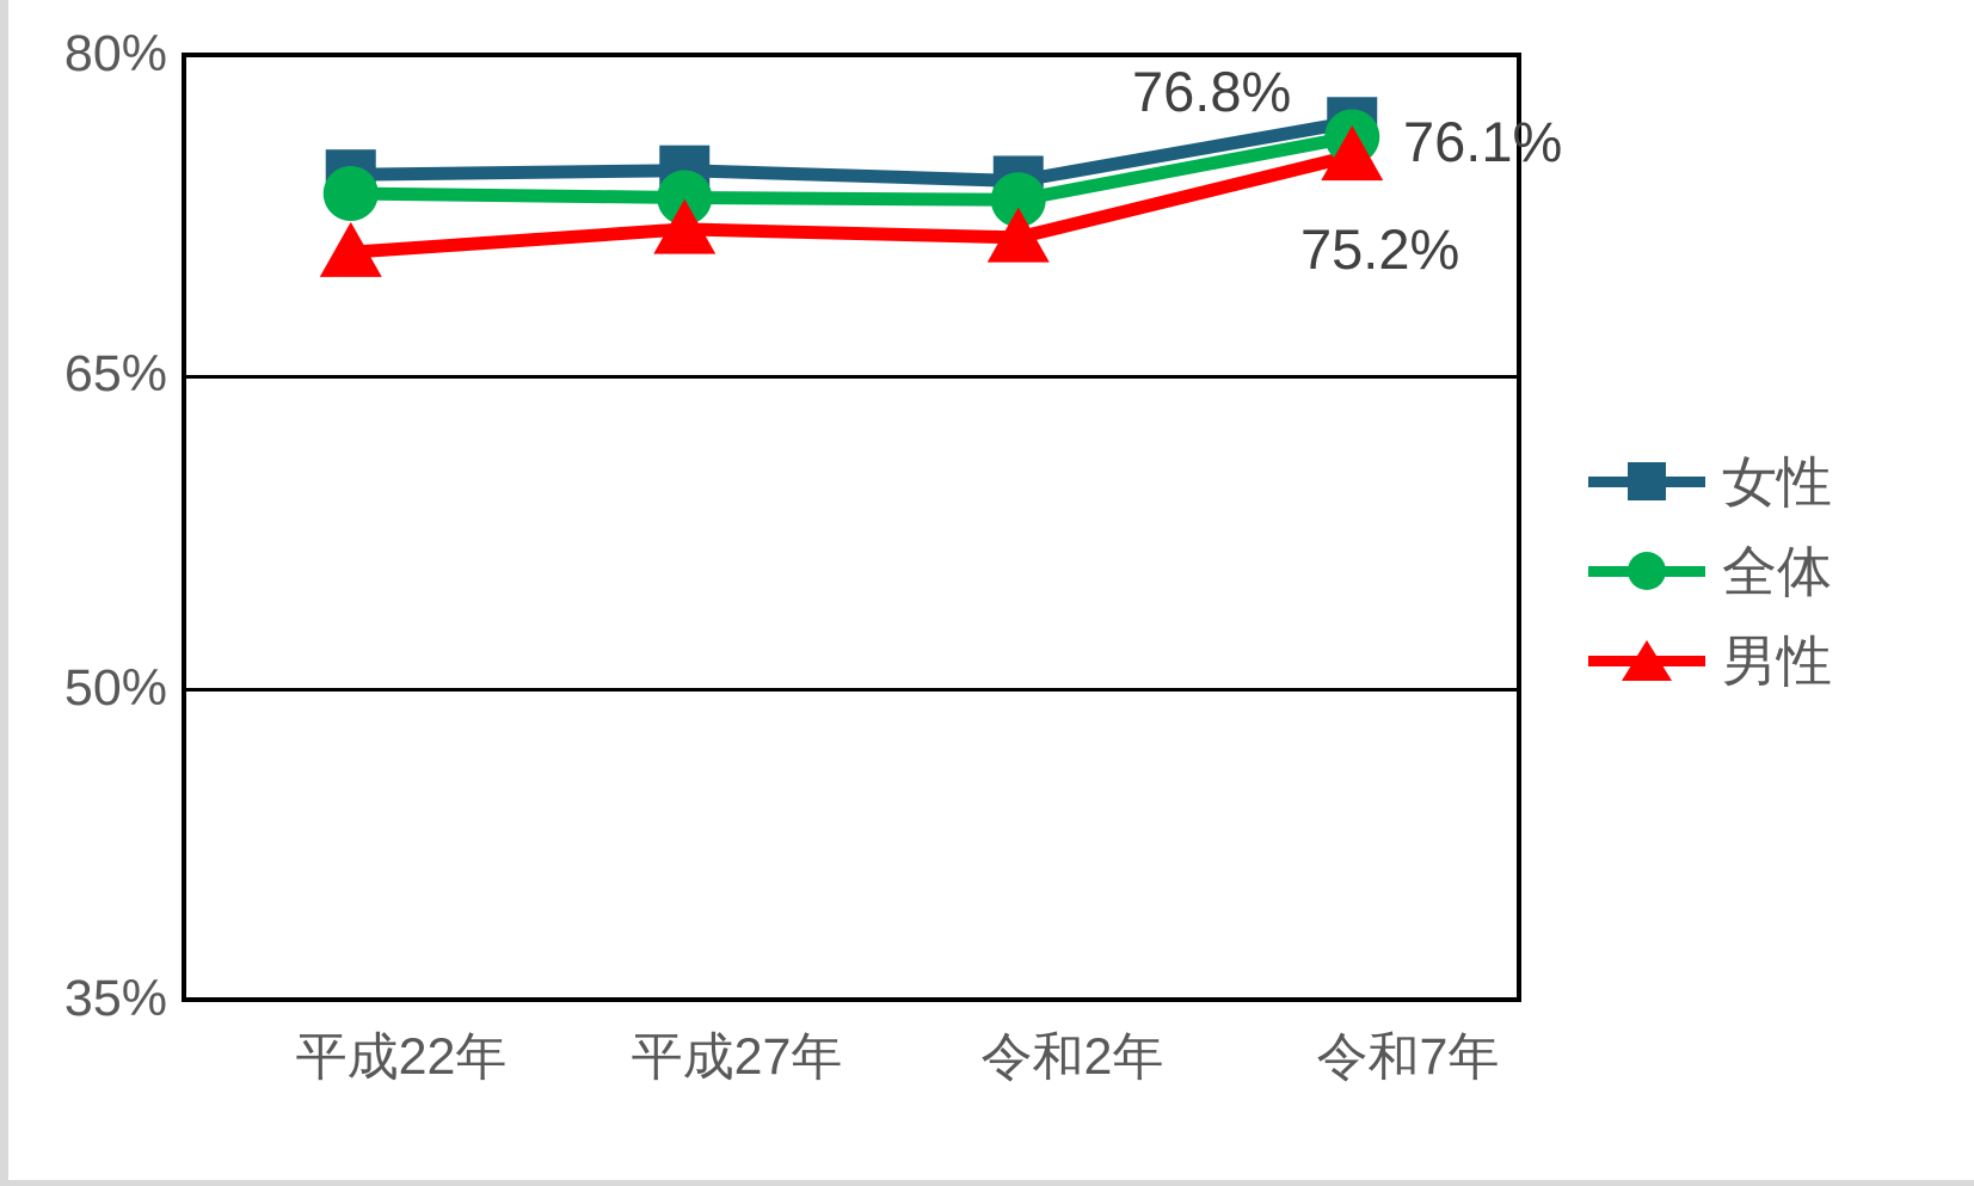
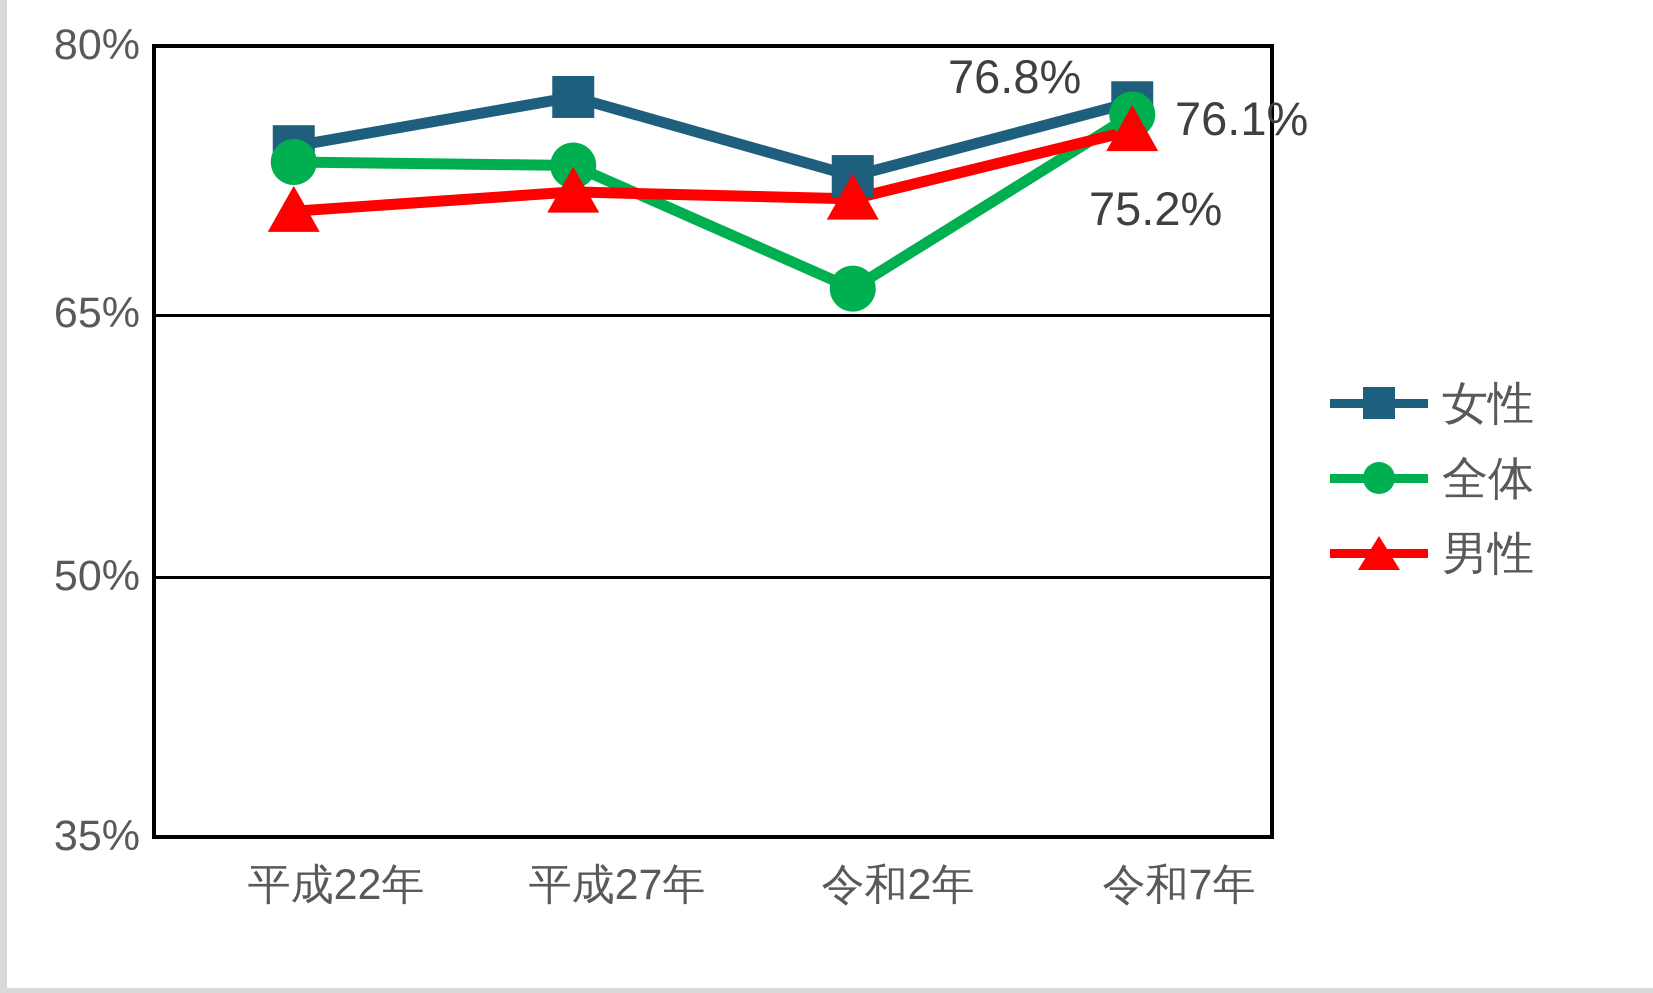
女性/平成27年: 74.5% -> 77.1%
女性/令和2年: 74.0% -> 72.6%
全体/令和2年: 73.1% -> 66.2%
